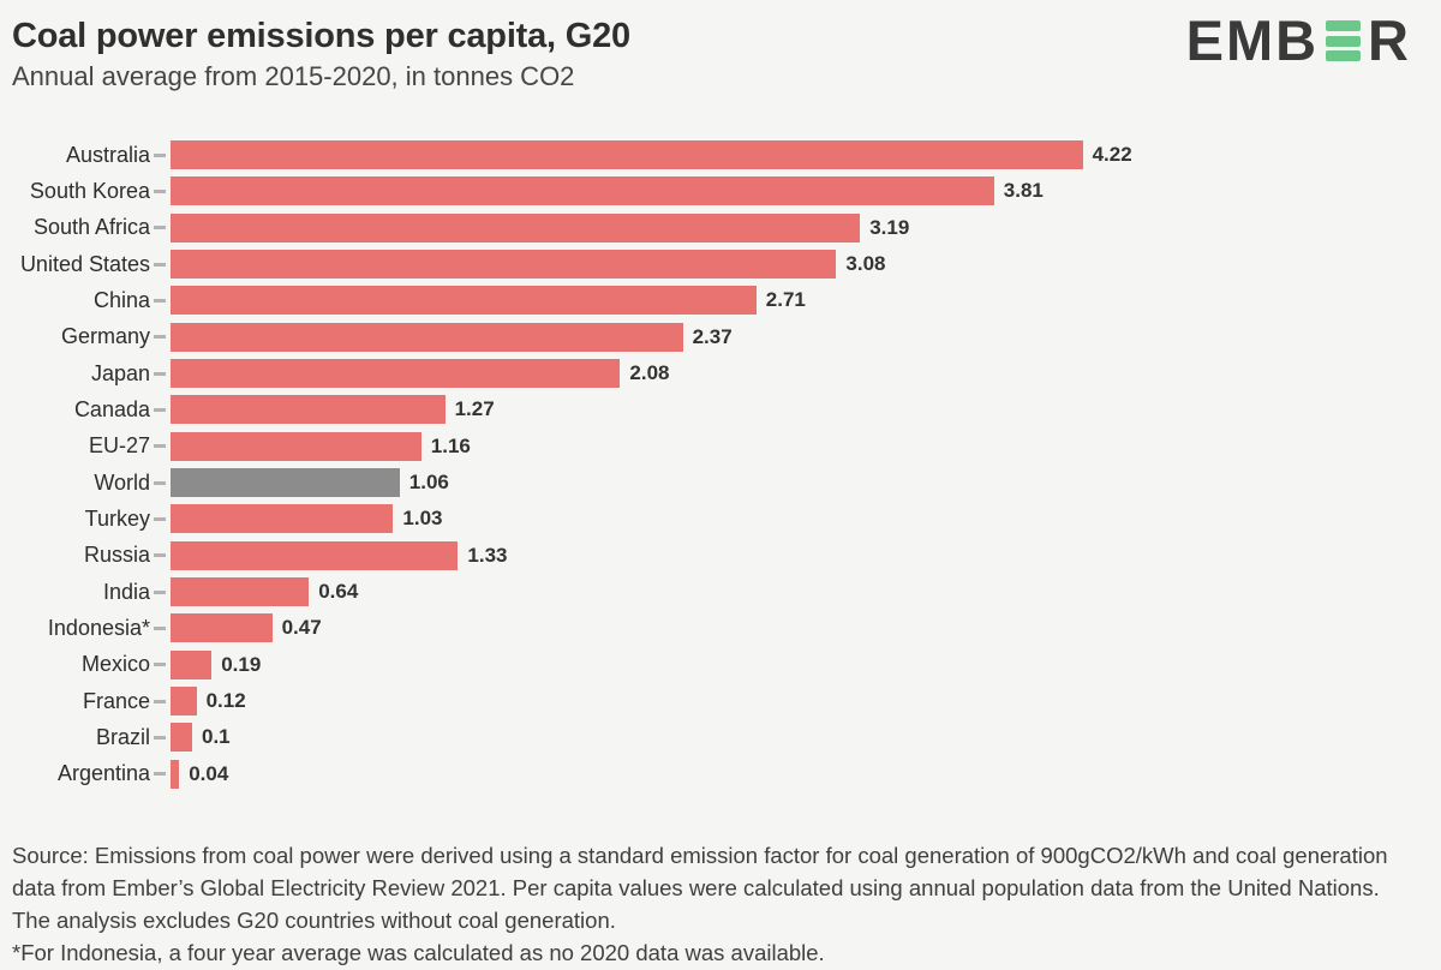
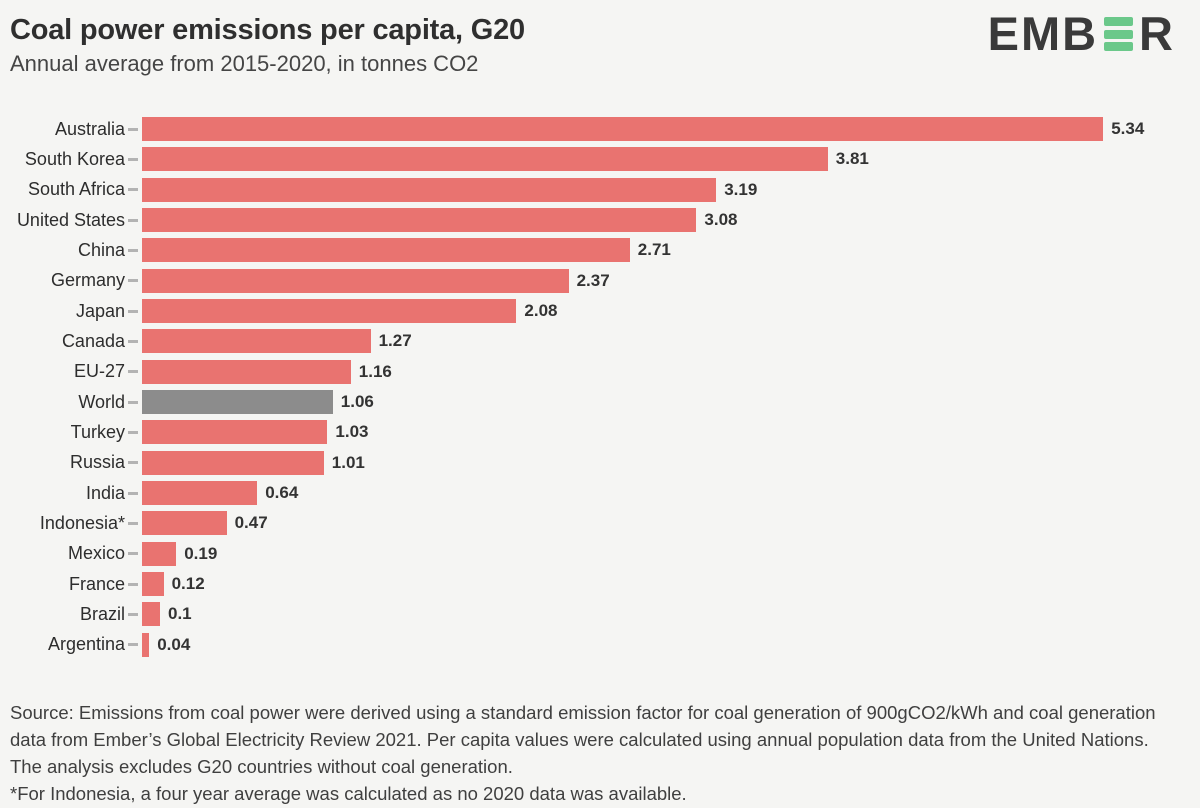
Australia: 4.22 -> 5.34
Russia: 1.33 -> 1.01
